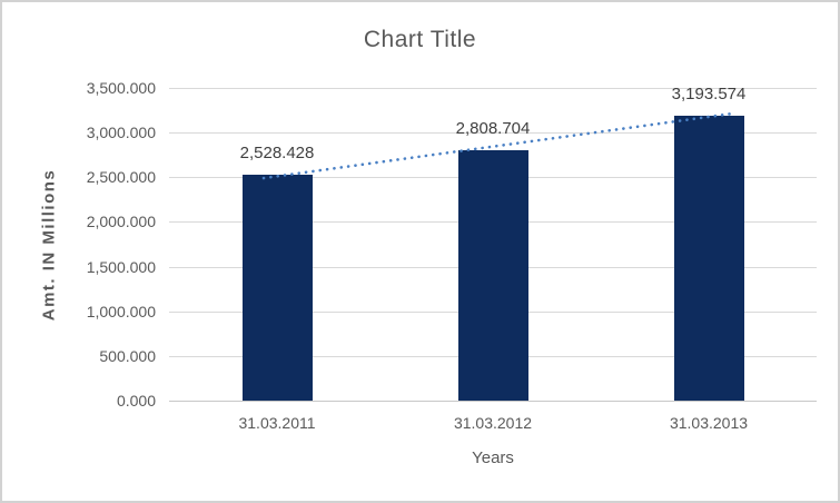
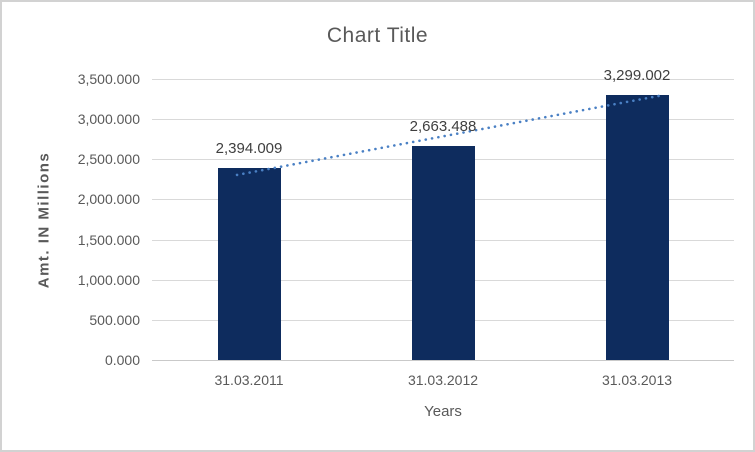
31.03.2011: 2,528.428 -> 2,394.009
31.03.2012: 2,808.704 -> 2,663.488
31.03.2013: 3,193.574 -> 3,299.002
